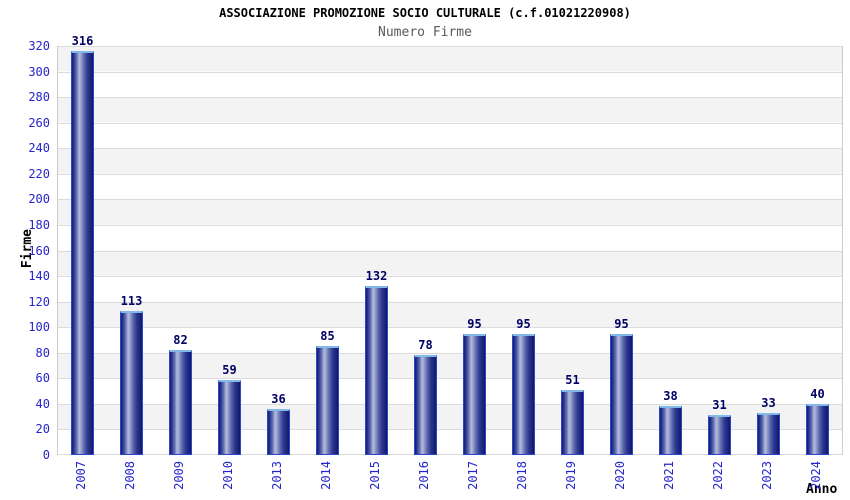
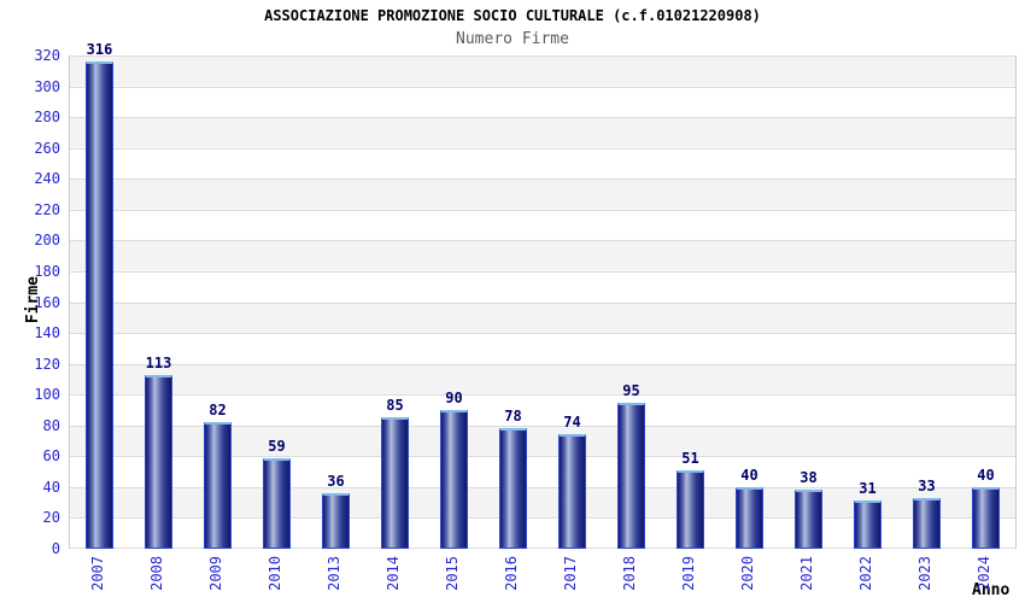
2015: 132 -> 90
2017: 95 -> 74
2020: 95 -> 40
